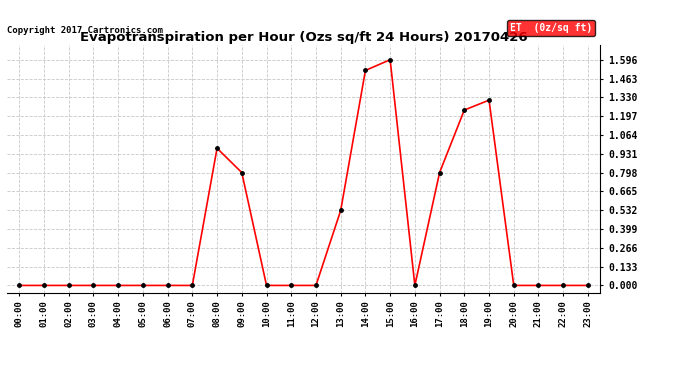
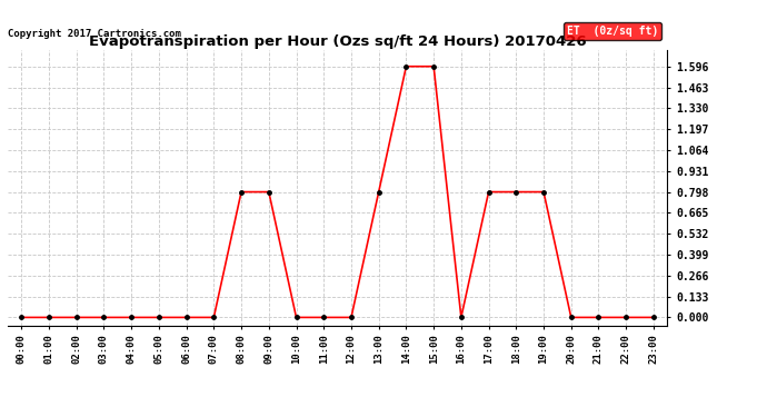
08:00: 0.97 -> 0.80
13:00: 0.53 -> 0.80
14:00: 1.52 -> 1.60
18:00: 1.24 -> 0.80
19:00: 1.31 -> 0.80
